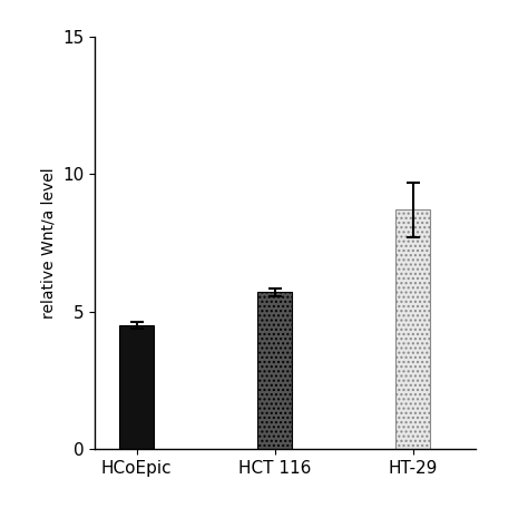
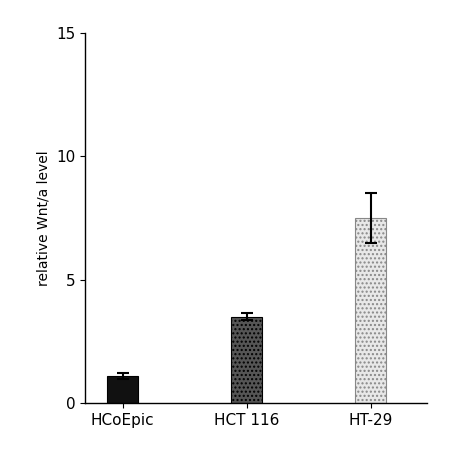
HCoEpic: 4.5 -> 1.1
HCT 116: 5.7 -> 3.5
HT-29: 8.7 -> 7.5
